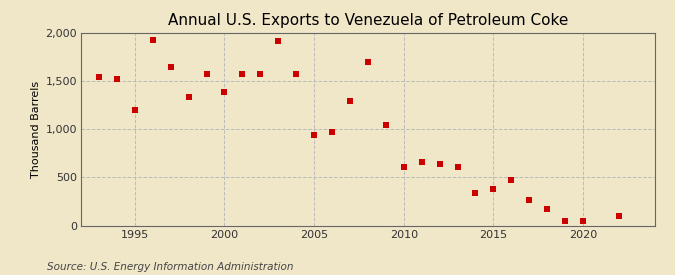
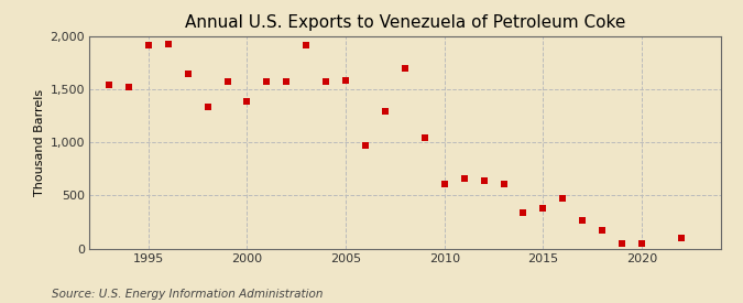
1995: 1,200 -> 1,920
2005: 940 -> 1,580
